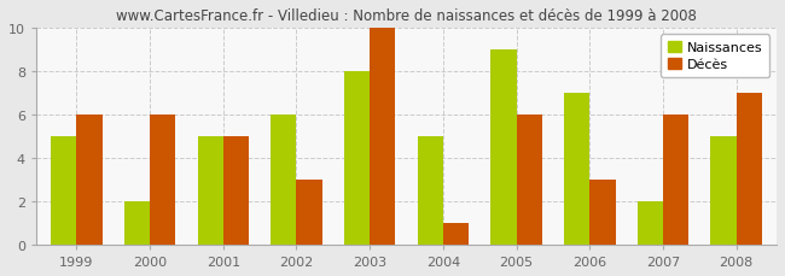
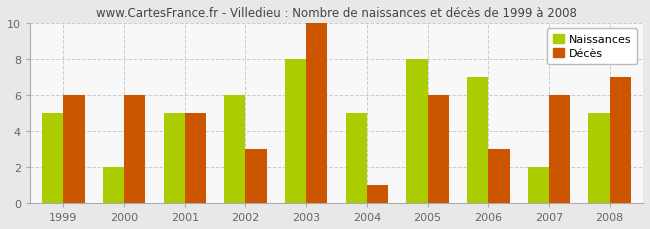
Naissances/2005: 9 -> 8
